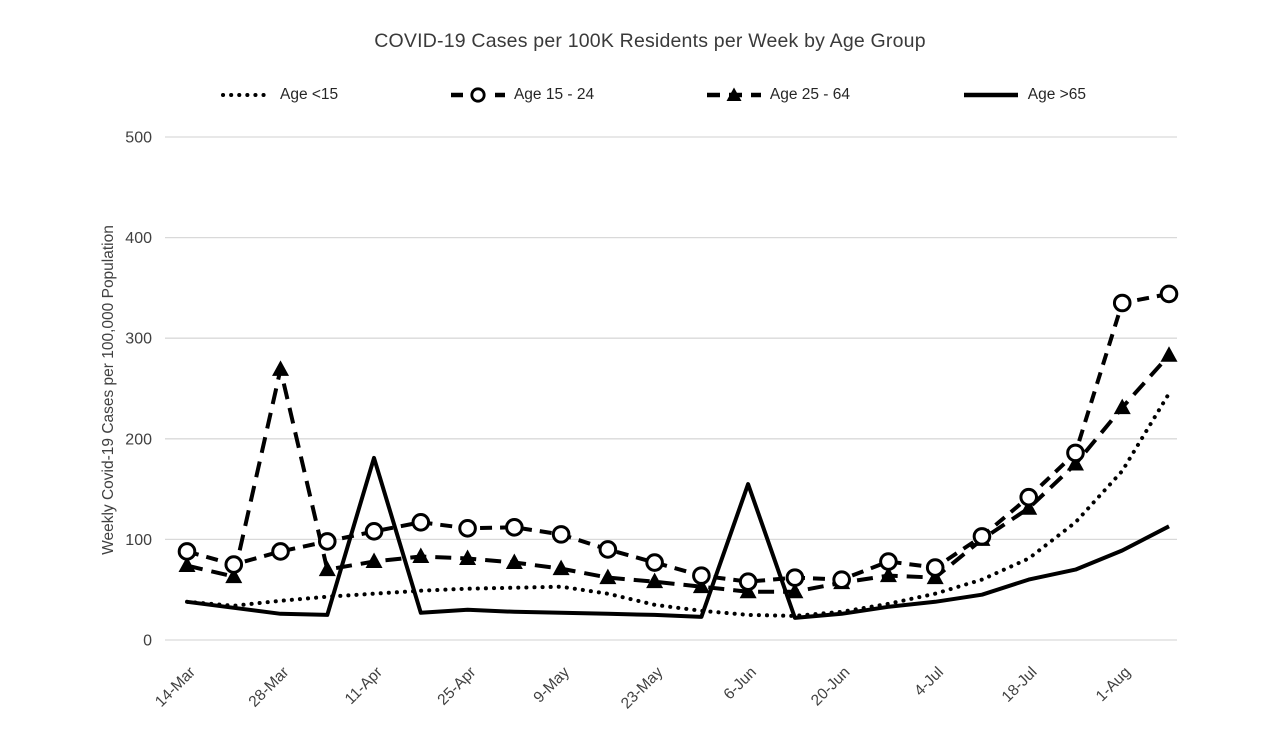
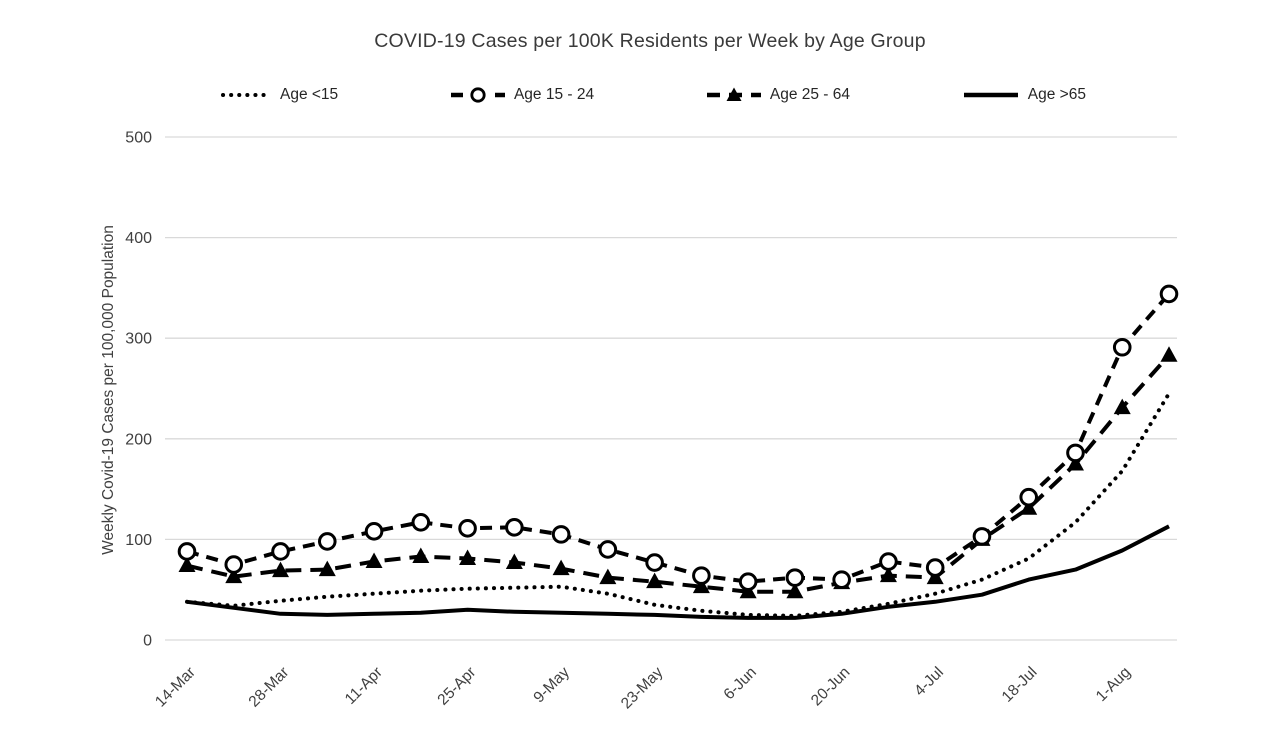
Age 25 - 64/28-Mar: 269 -> 69
Age >65/11-Apr: 181 -> 26
Age >65/6-Jun: 155 -> 22
Age 15 - 24/1-Aug: 335 -> 291
